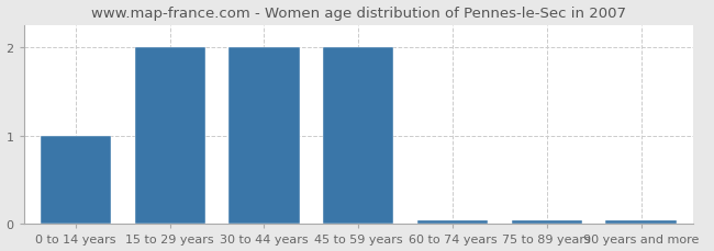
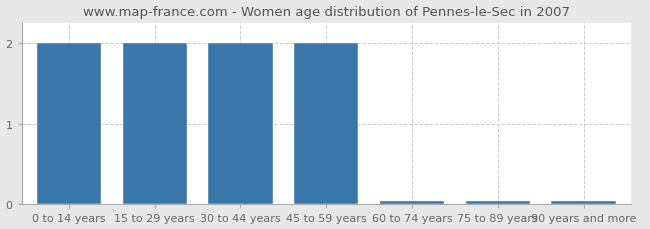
0 to 14 years: 1.00 -> 2.00
